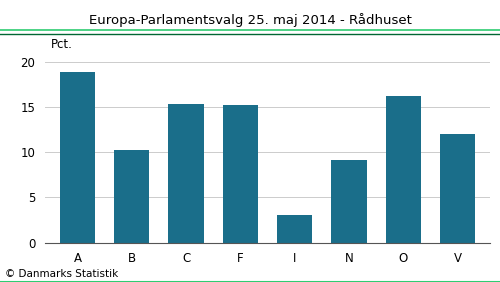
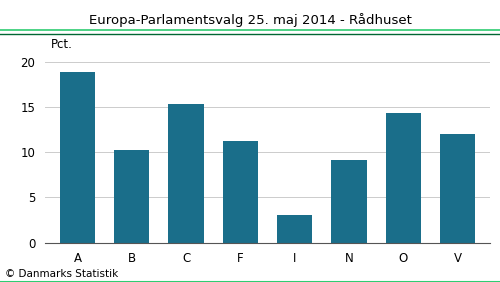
F: 15.2 -> 11.2
O: 16.2 -> 14.4
